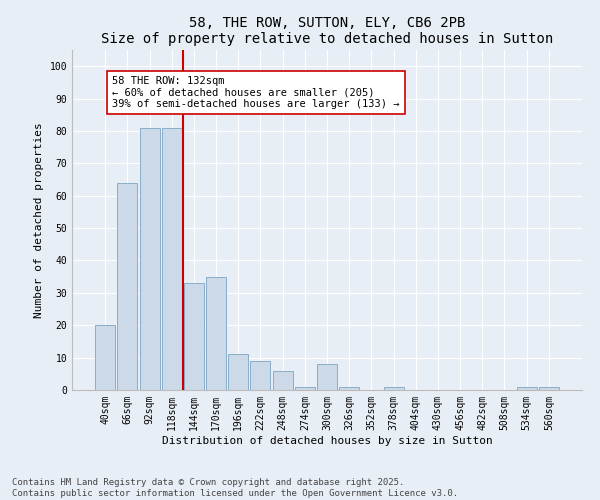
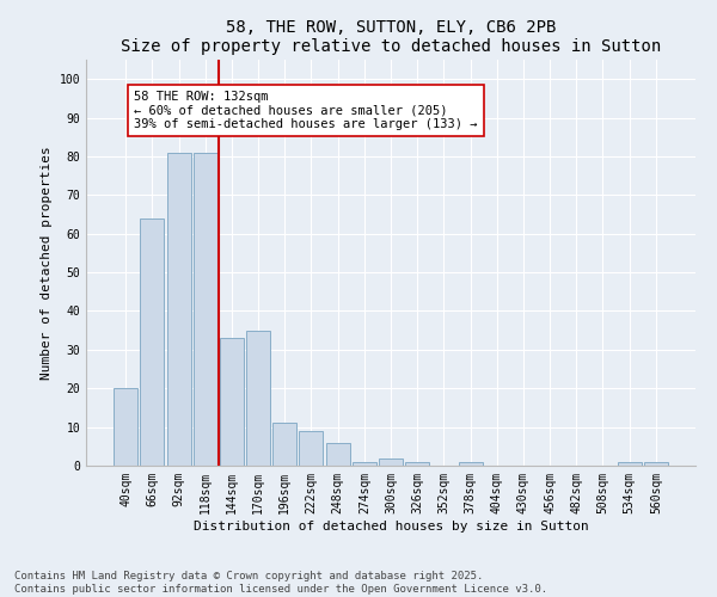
300sqm: 8 -> 2
